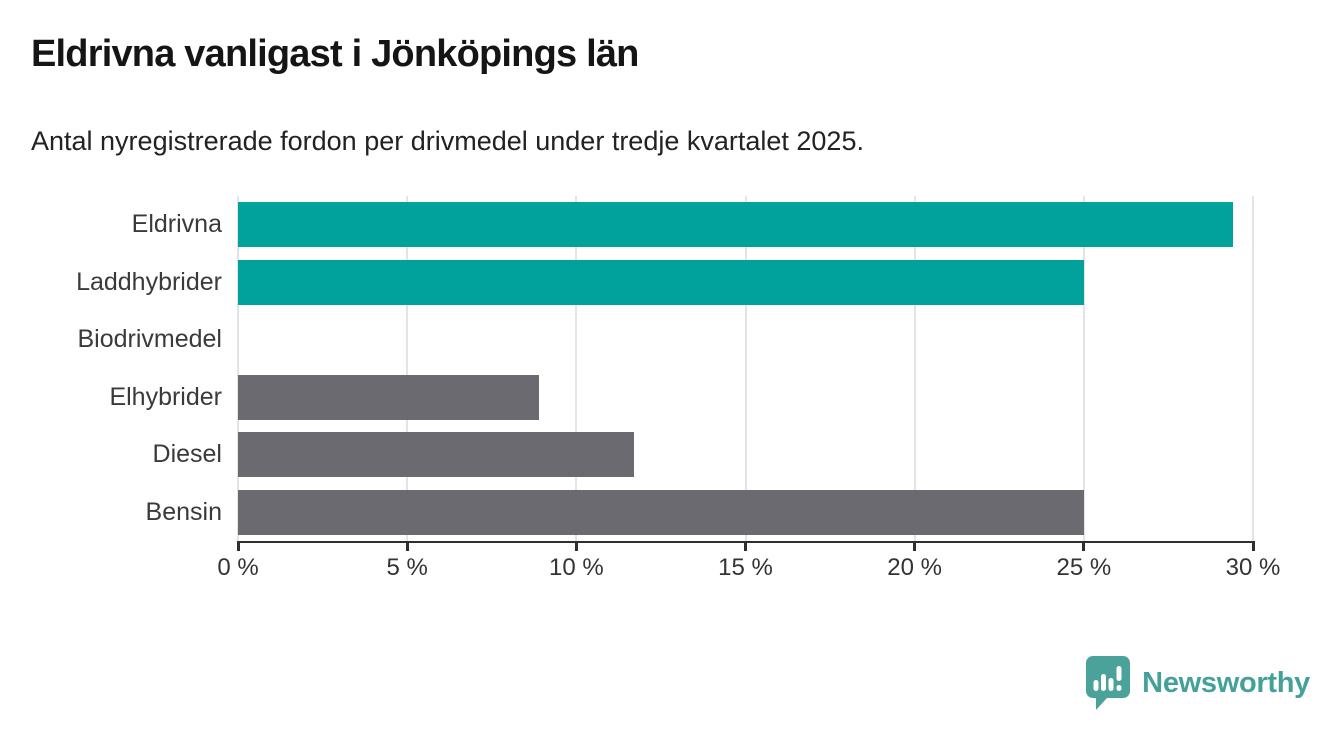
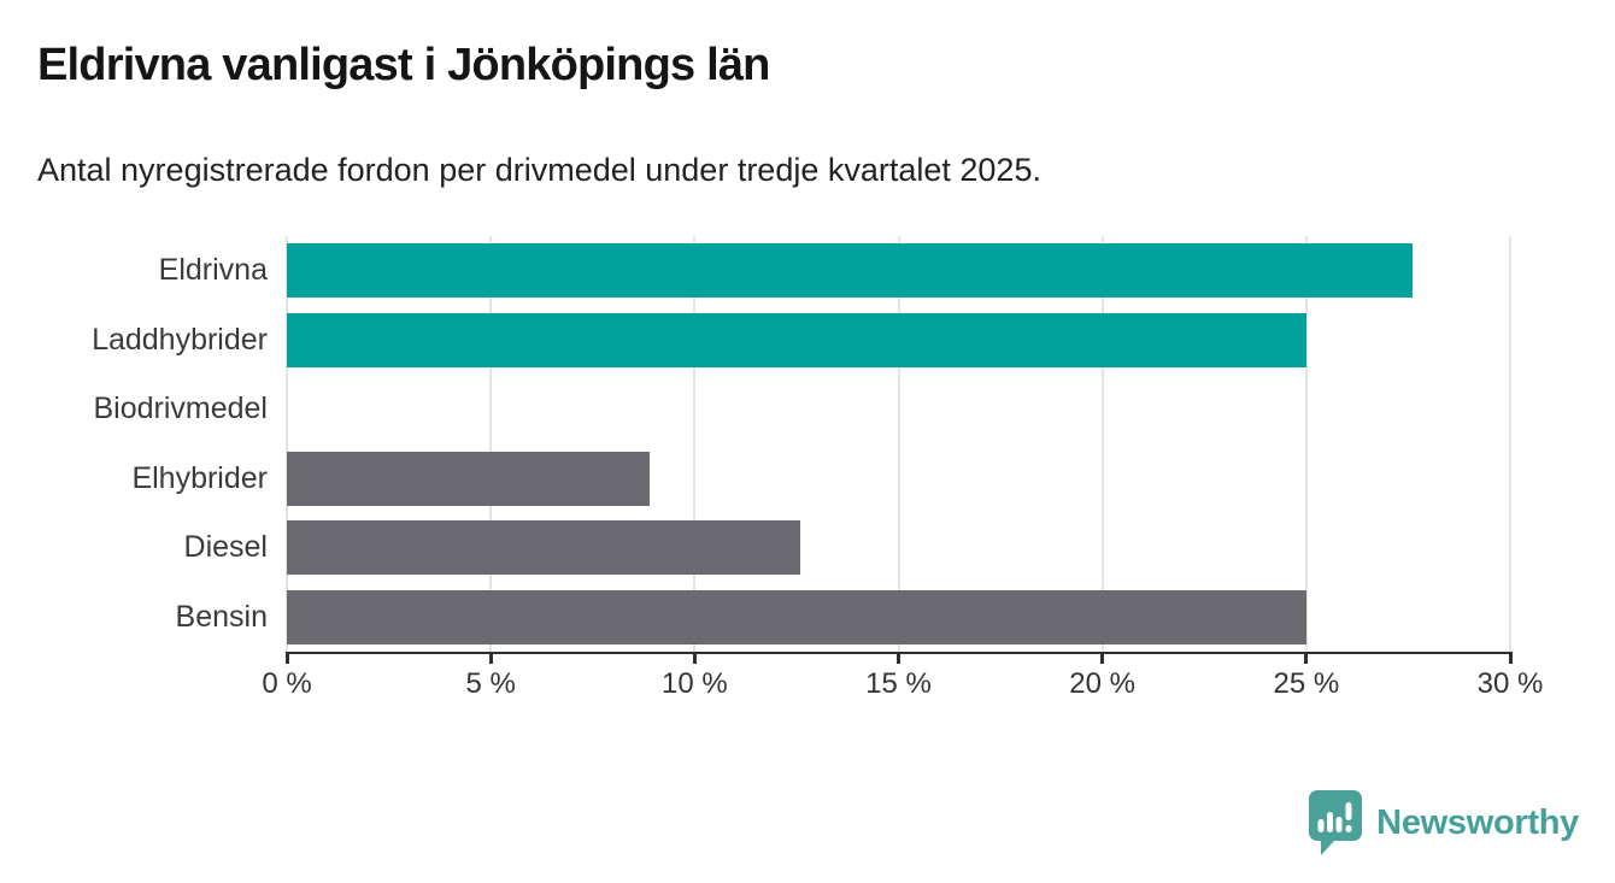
Eldrivna: 29.4% -> 27.6%
Diesel: 11.7% -> 12.6%
